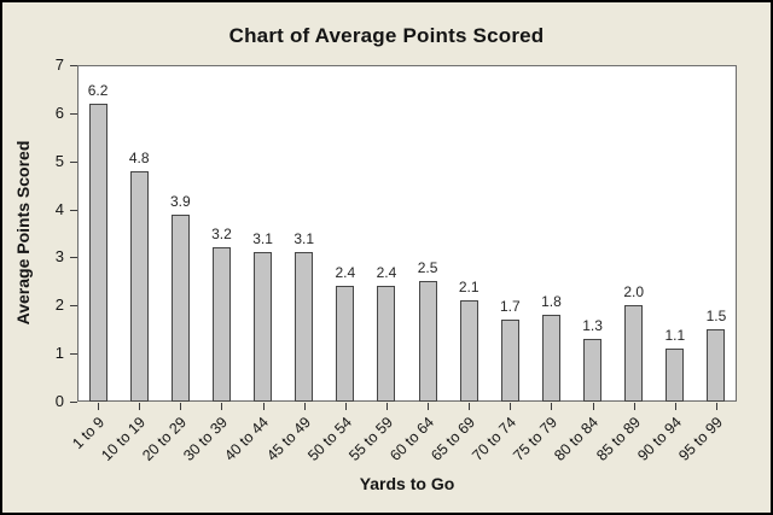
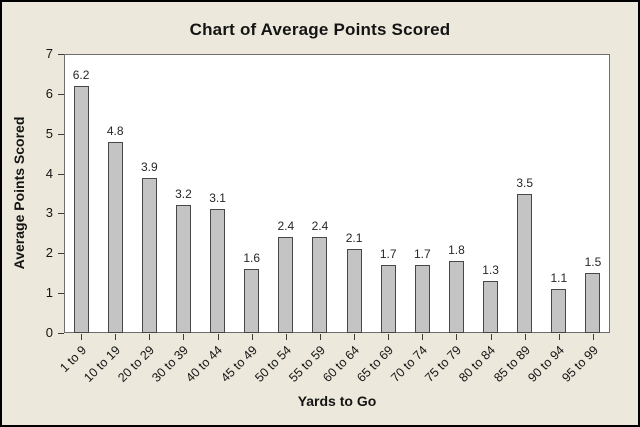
45 to 49: 3.1 -> 1.6
60 to 64: 2.5 -> 2.1
65 to 69: 2.1 -> 1.7
85 to 89: 2.0 -> 3.5
